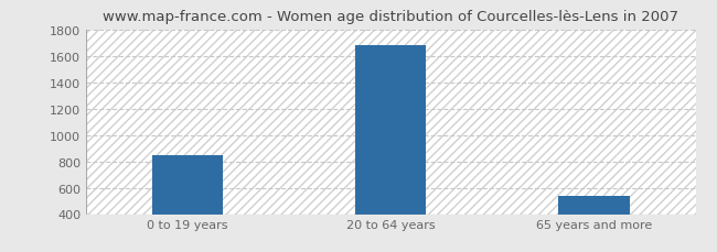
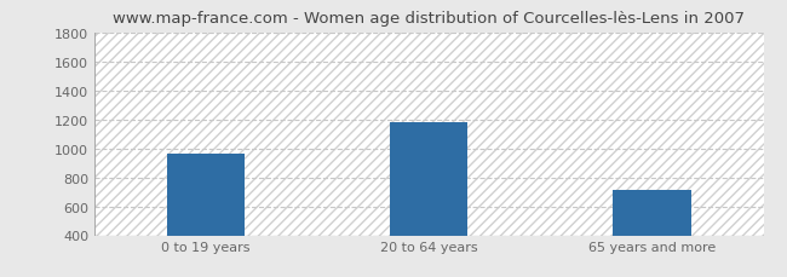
0 to 19 years: 850 -> 960
20 to 64 years: 1680 -> 1180
65 years and more: 540 -> 710
